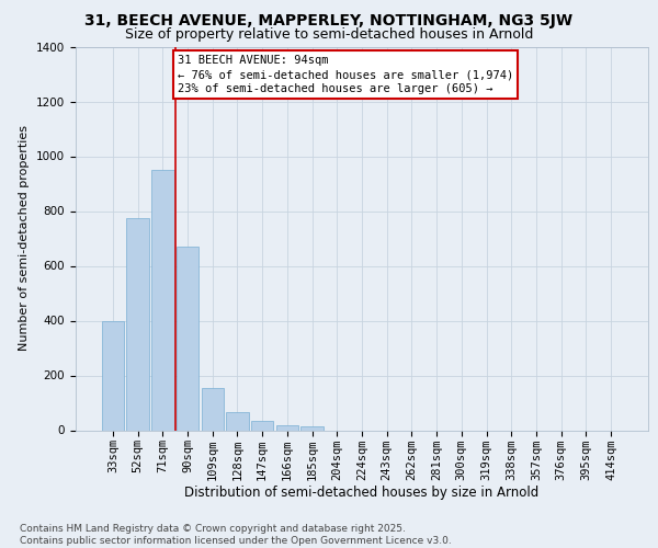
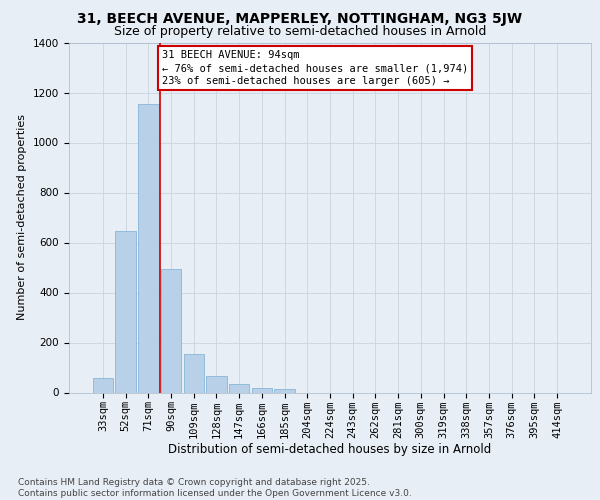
33sqm: 400 -> 60
52sqm: 775 -> 645
71sqm: 950 -> 1155
90sqm: 670 -> 495
